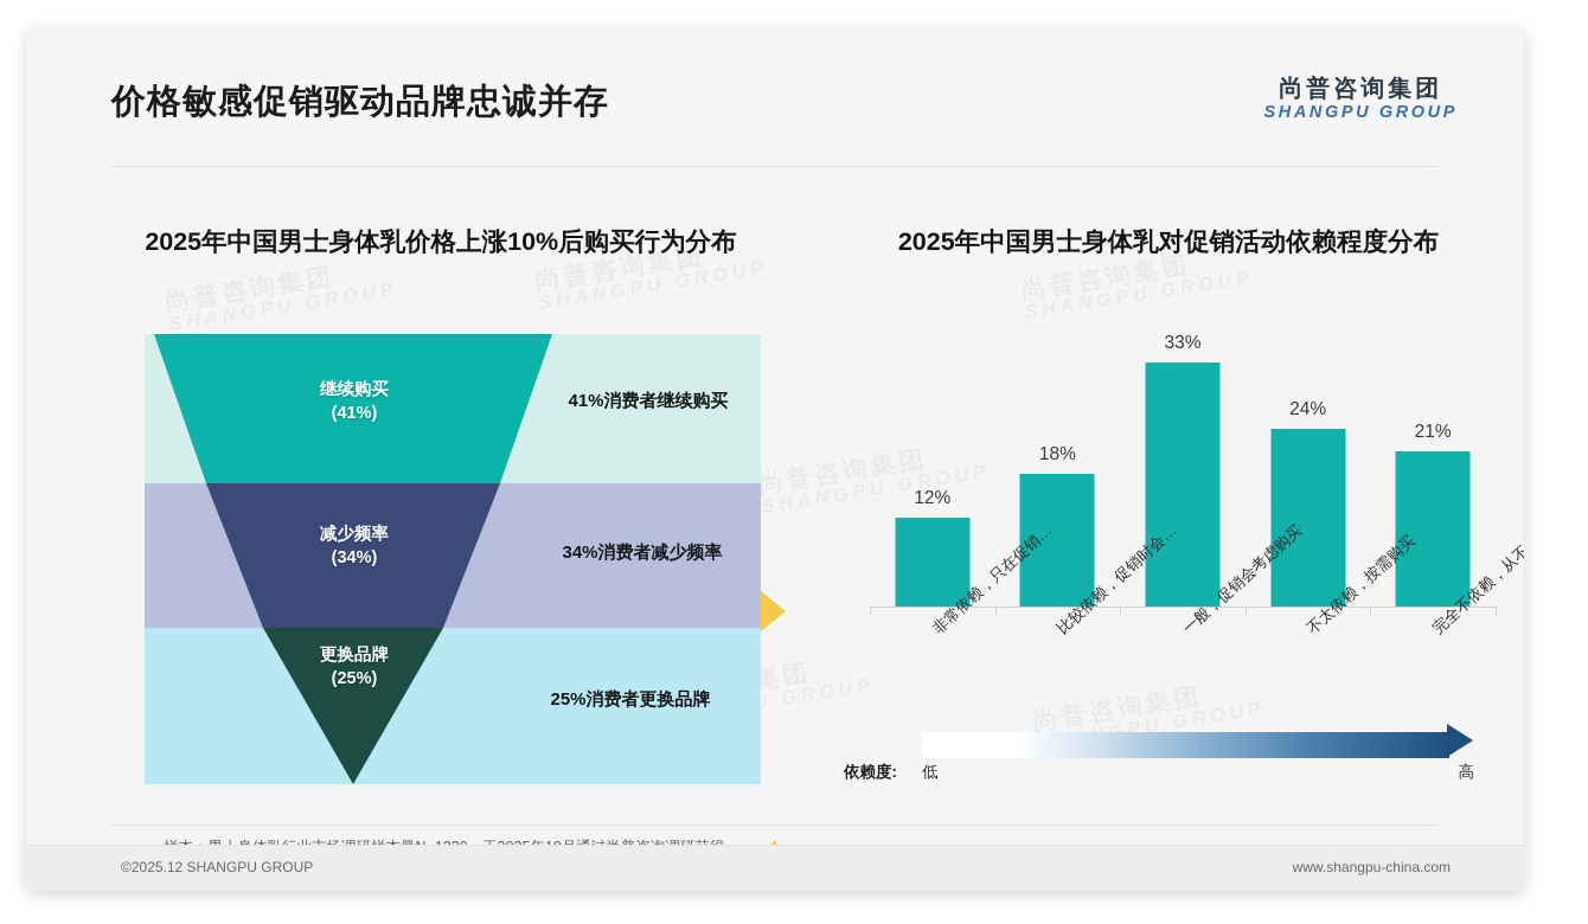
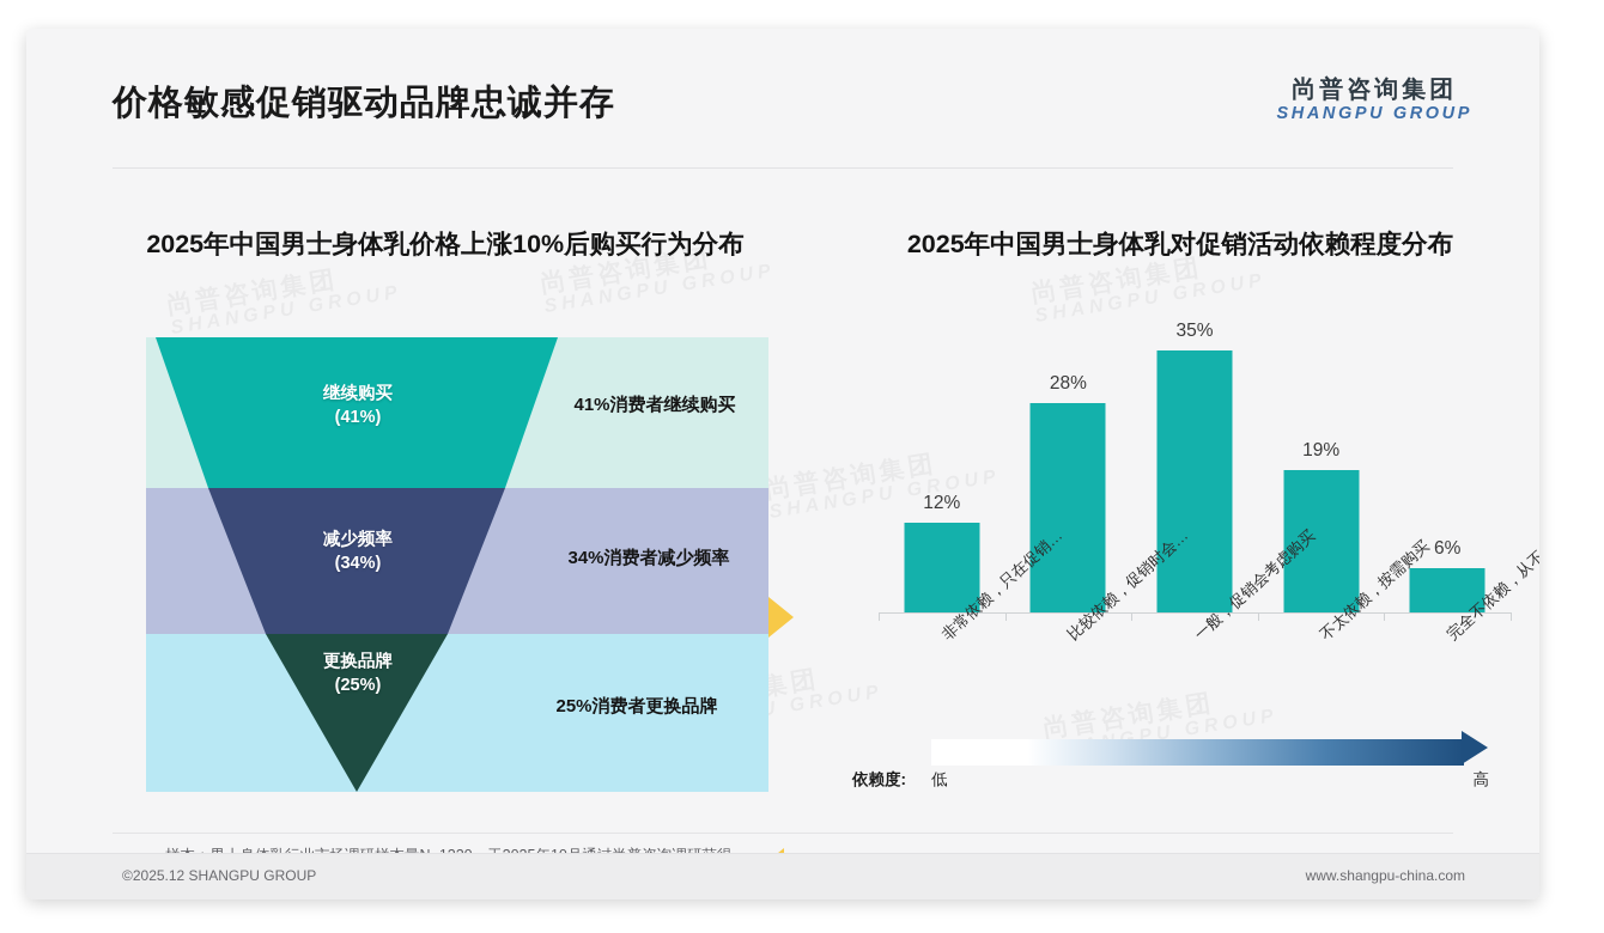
2025年中国男士身体乳对促销活动依赖程度分布/比较依赖，促销时会…: 18% -> 28%
2025年中国男士身体乳对促销活动依赖程度分布/一般，促销会考虑购买: 33% -> 35%
2025年中国男士身体乳对促销活动依赖程度分布/不太依赖，按需购买: 24% -> 19%
2025年中国男士身体乳对促销活动依赖程度分布/完全不依赖，从不关…: 21% -> 6%
